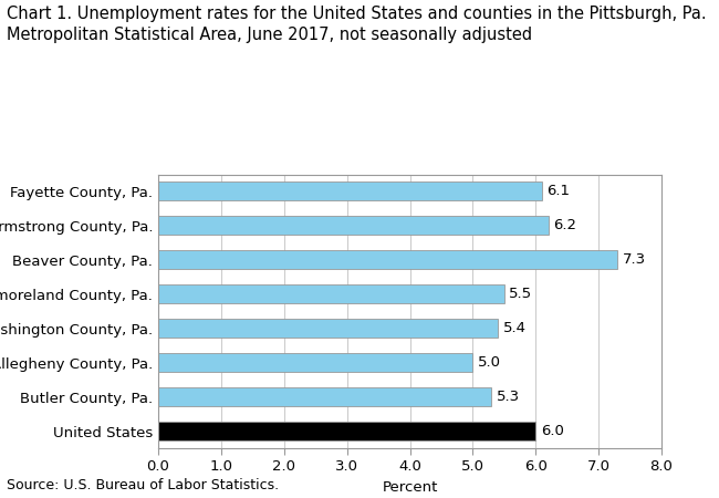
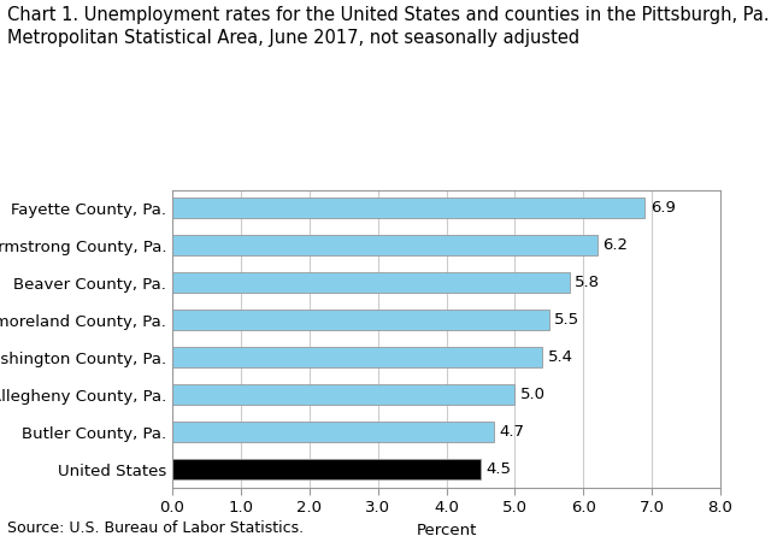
Fayette County, Pa.: 6.1 -> 6.9
Beaver County, Pa.: 7.3 -> 5.8
Butler County, Pa.: 5.3 -> 4.7
United States: 6.0 -> 4.5
